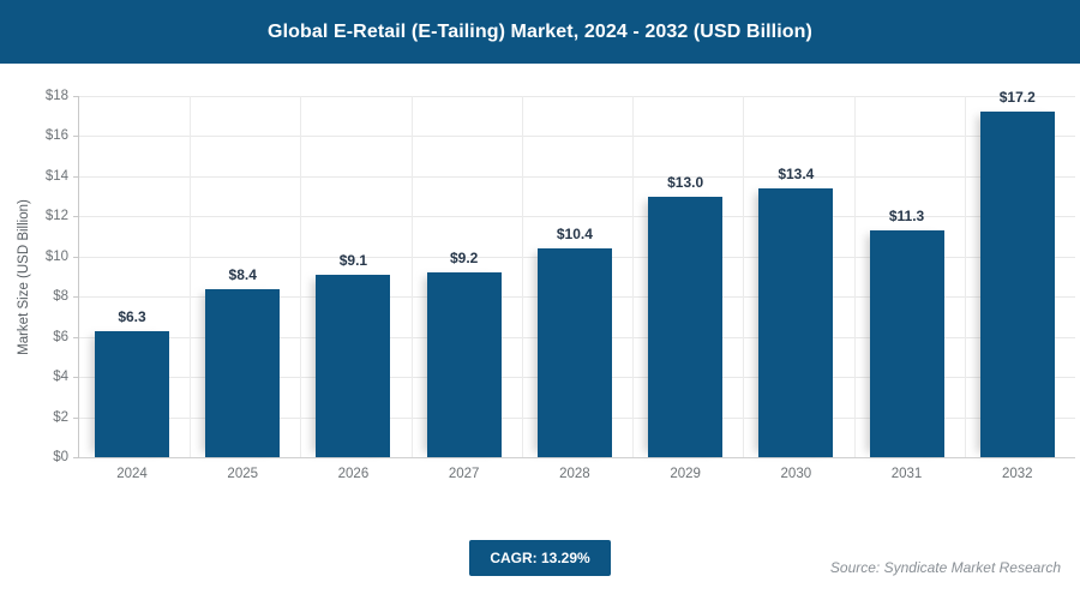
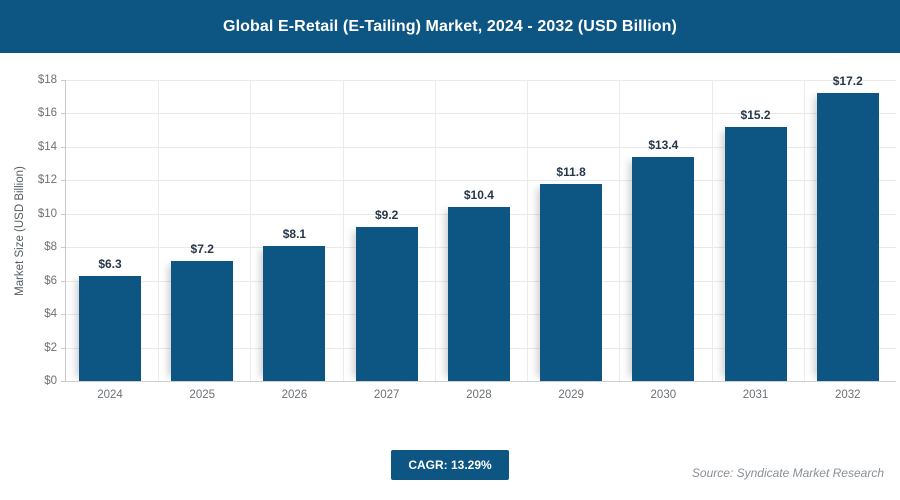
2025: $8.4 -> $7.2
2026: $9.1 -> $8.1
2029: $13.0 -> $11.8
2031: $11.3 -> $15.2
